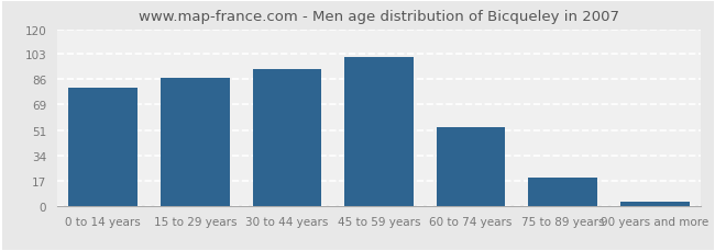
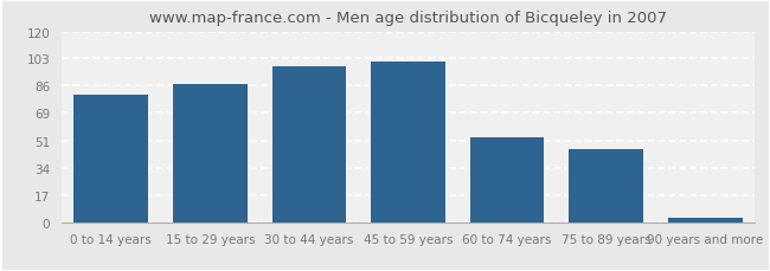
30 to 44 years: 93 -> 98
75 to 89 years: 19 -> 46
